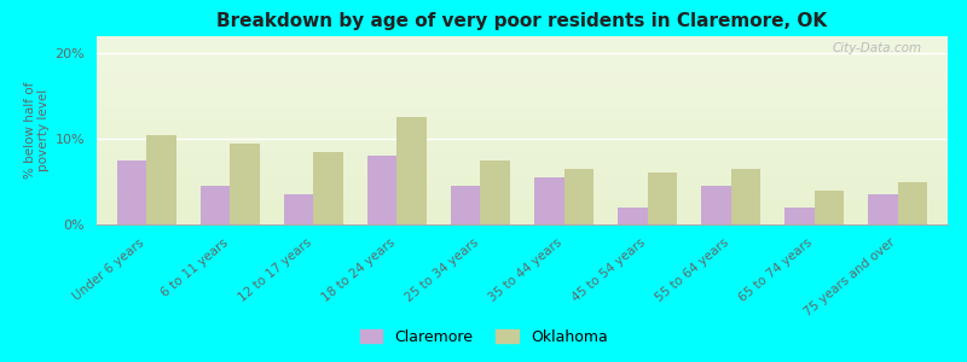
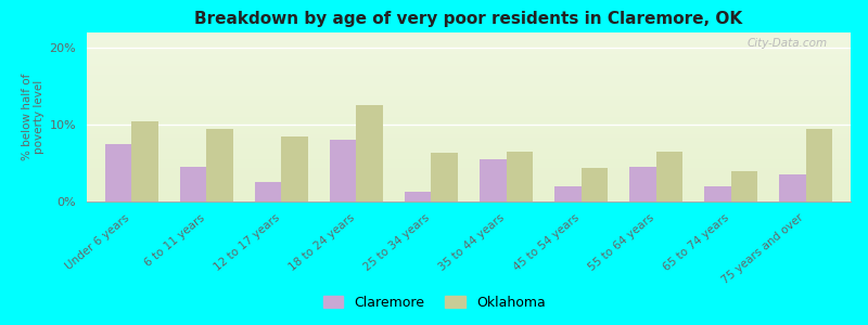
Claremore/12 to 17 years: 3.5% -> 2.6%
Claremore/25 to 34 years: 4.5% -> 1.2%
Oklahoma/25 to 34 years: 7.5% -> 6.4%
Oklahoma/45 to 54 years: 6.0% -> 4.4%
Oklahoma/75 years and over: 5.0% -> 9.4%
